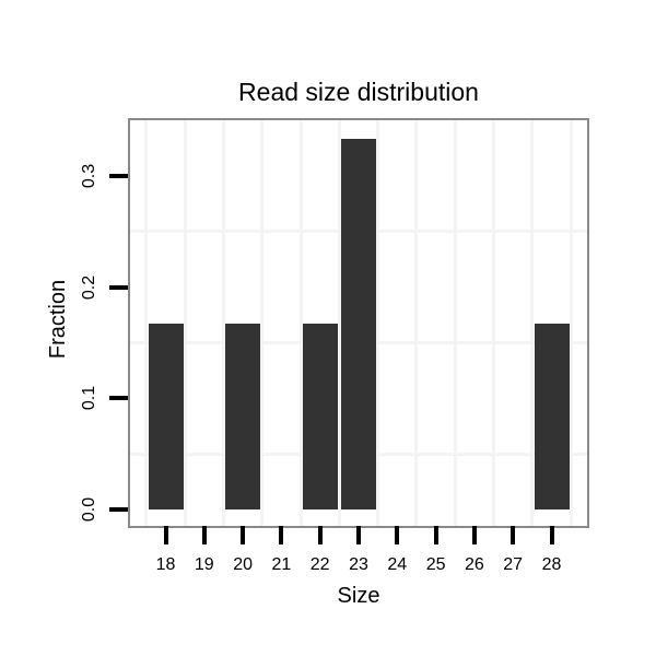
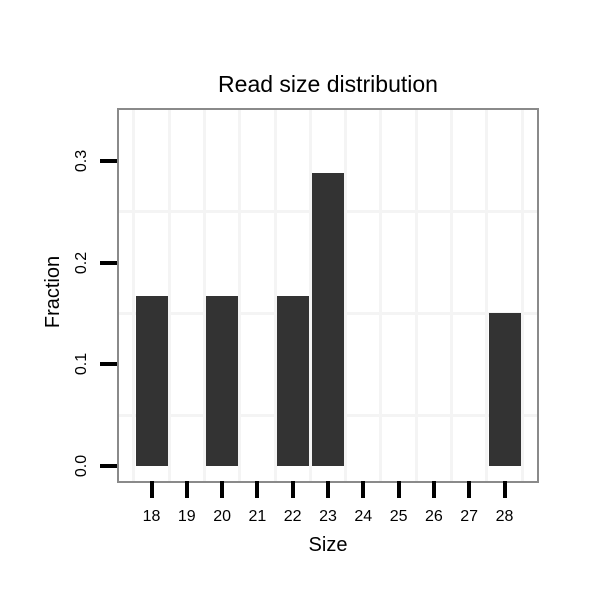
23: 0.333 -> 0.288
28: 0.167 -> 0.150
